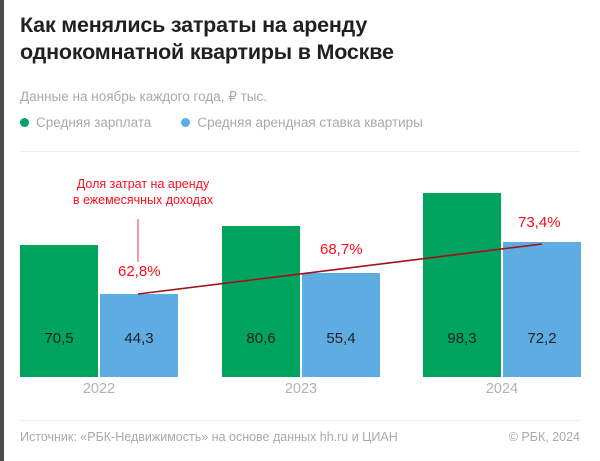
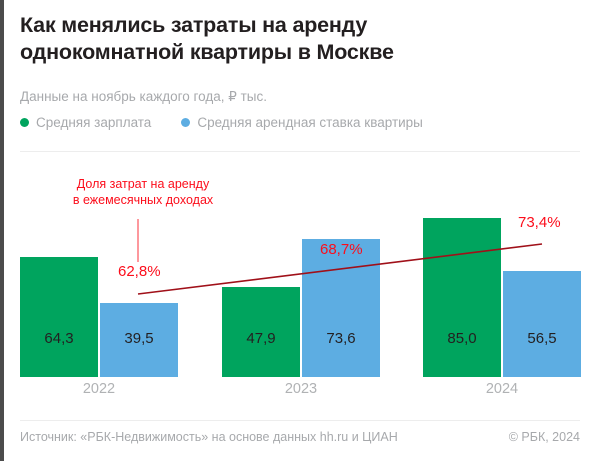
Средняя зарплата/2022: 70,5 -> 64,3
Средняя арендная ставка квартиры/2022: 44,3 -> 39,5
Средняя зарплата/2023: 80,6 -> 47,9
Средняя арендная ставка квартиры/2023: 55,4 -> 73,6
Средняя зарплата/2024: 98,3 -> 85,0
Средняя арендная ставка квартиры/2024: 72,2 -> 56,5
